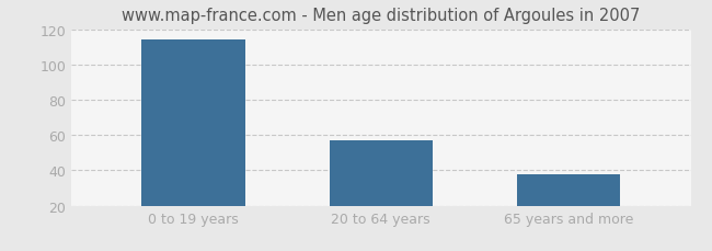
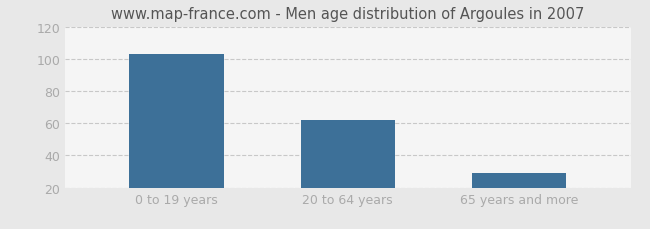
0 to 19 years: 114 -> 103
20 to 64 years: 57 -> 62
65 years and more: 38 -> 29
